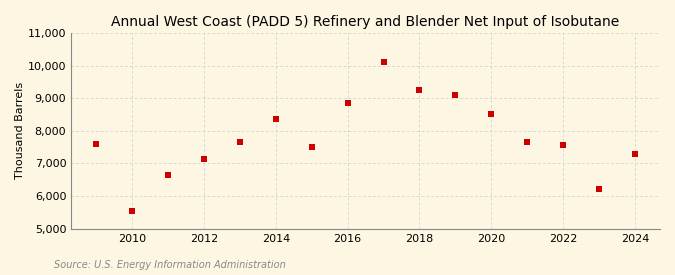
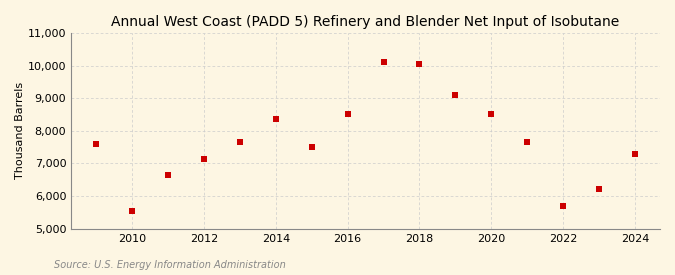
2016: 8,850 -> 8,500
2018: 9,250 -> 10,050
2022: 7,550 -> 5,700
